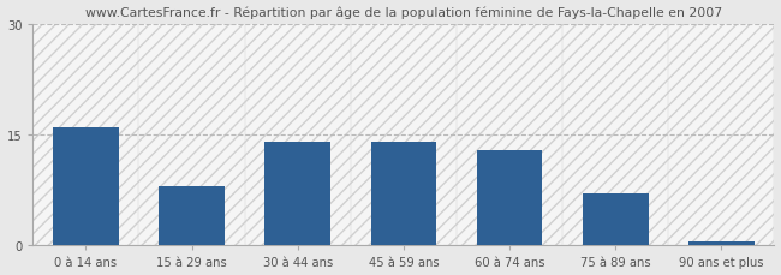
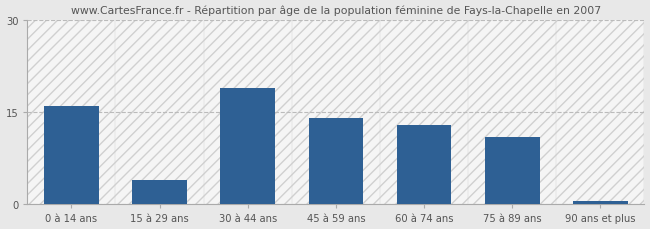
15 à 29 ans: 8.0 -> 4.0
30 à 44 ans: 14.0 -> 19.0
75 à 89 ans: 7.0 -> 11.0
